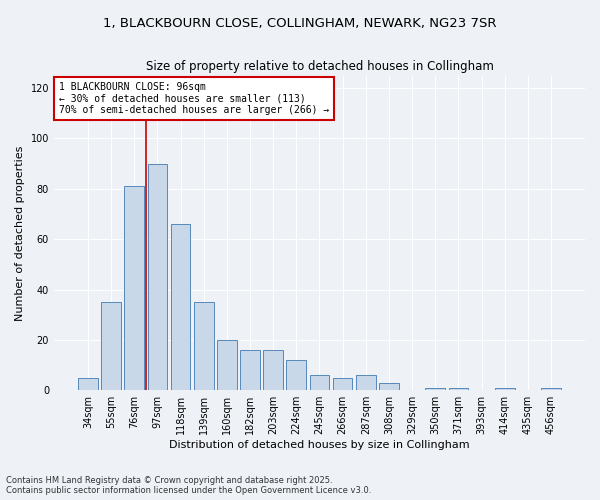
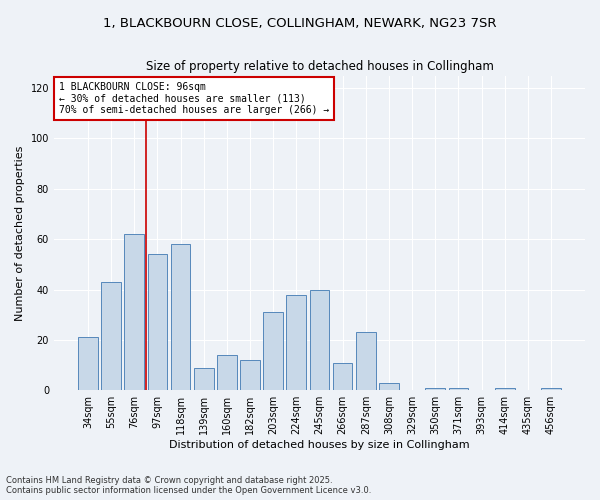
34sqm: 5 -> 21
55sqm: 35 -> 43
76sqm: 81 -> 62
97sqm: 90 -> 54
118sqm: 66 -> 58
139sqm: 35 -> 9
160sqm: 20 -> 14
182sqm: 16 -> 12
203sqm: 16 -> 31
224sqm: 12 -> 38
245sqm: 6 -> 40
266sqm: 5 -> 11
287sqm: 6 -> 23
